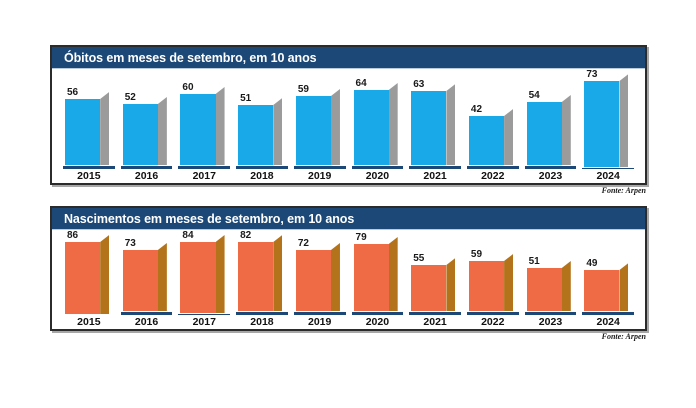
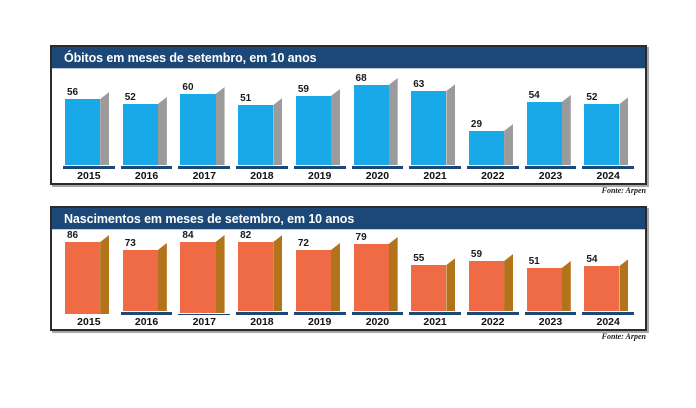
Óbitos em meses de setembro, em 10 anos/2020: 64 -> 68
Óbitos em meses de setembro, em 10 anos/2022: 42 -> 29
Óbitos em meses de setembro, em 10 anos/2024: 73 -> 52
Nascimentos em meses de setembro, em 10 anos/2024: 49 -> 54
